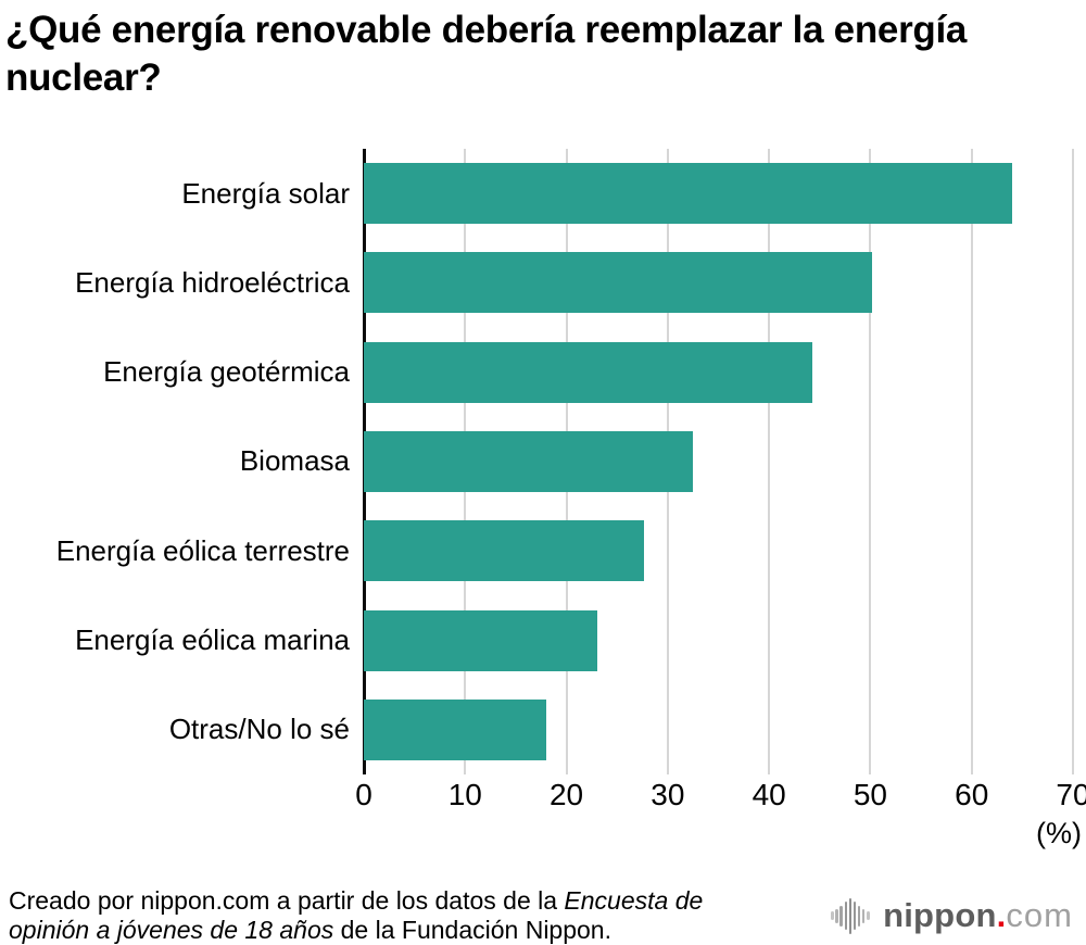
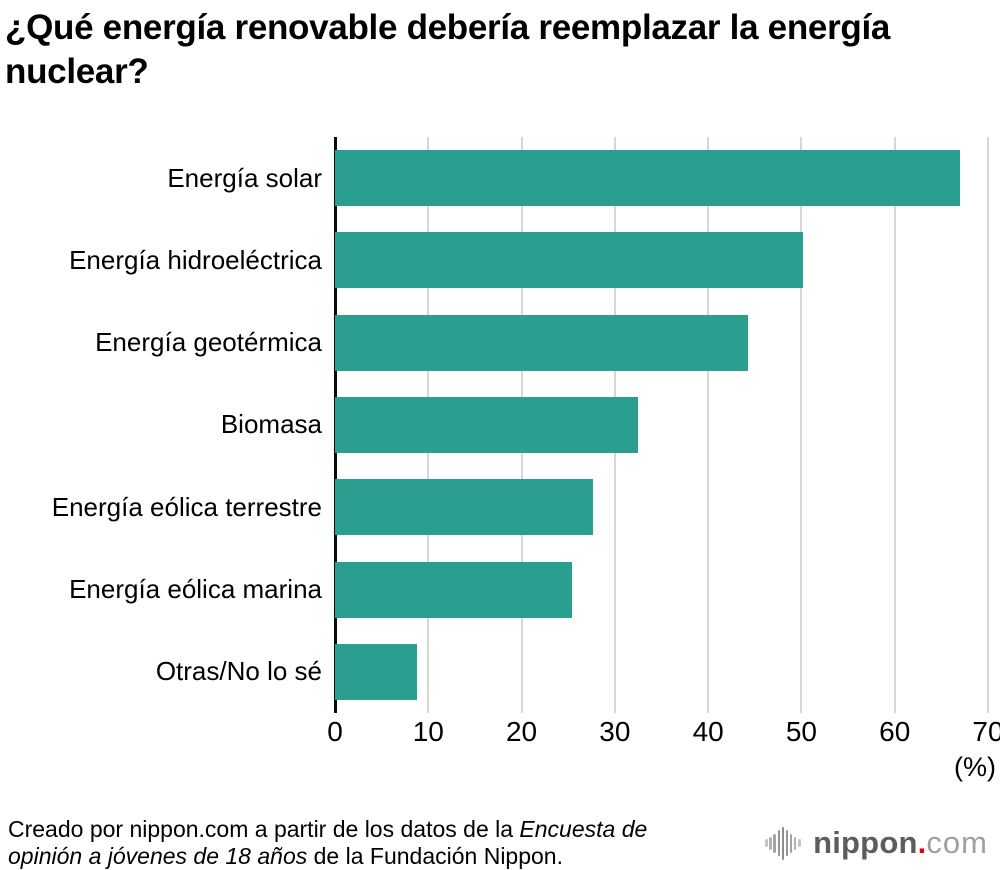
Energía solar: 64 -> 67
Energía eólica marina: 23 -> 25
Otras/No lo sé: 18 -> 9
